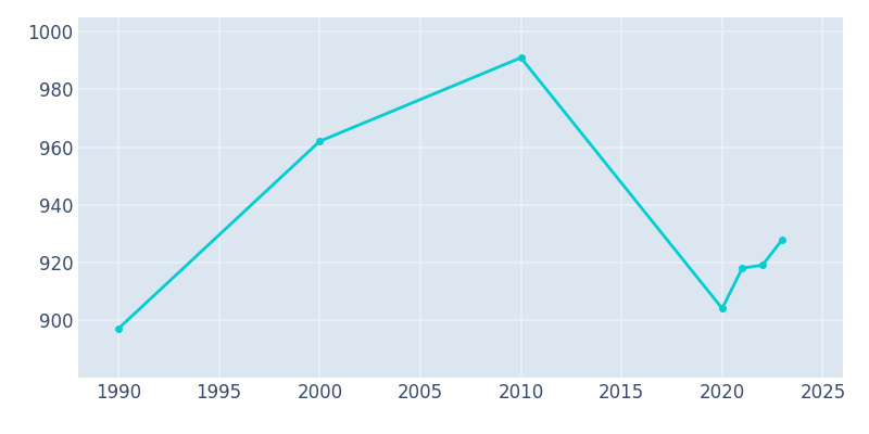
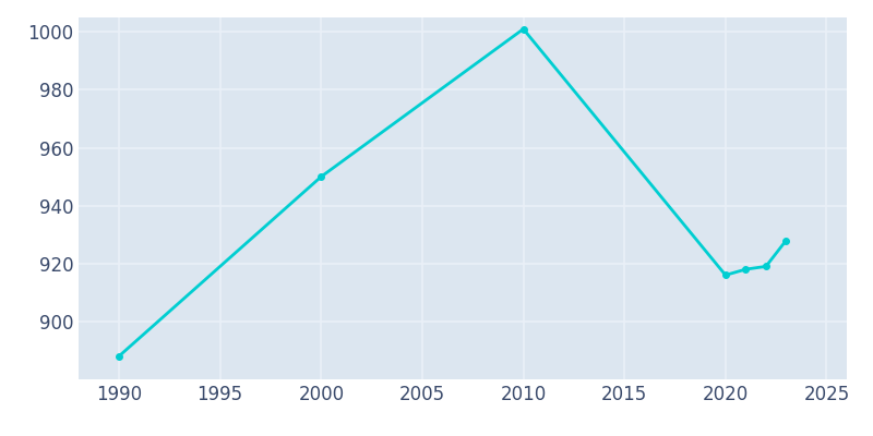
1990: 897 -> 888
2000: 962 -> 950
2010: 991 -> 1001
2020: 904 -> 916
